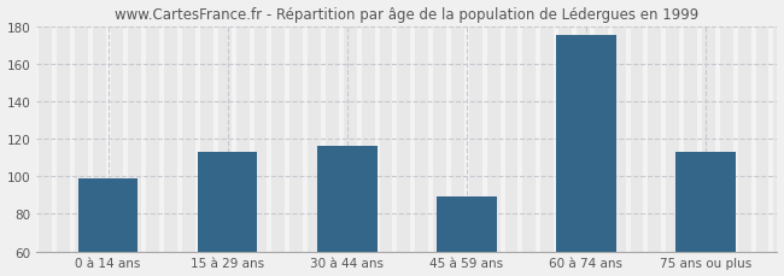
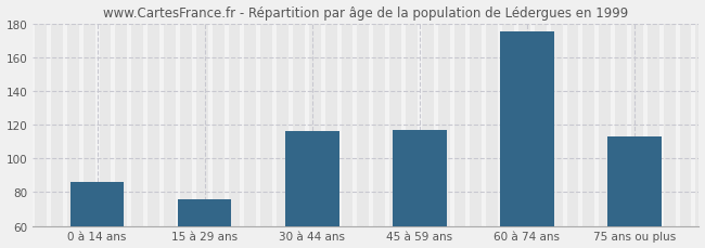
0 à 14 ans: 99 -> 86
15 à 29 ans: 113 -> 76
45 à 59 ans: 89 -> 117
